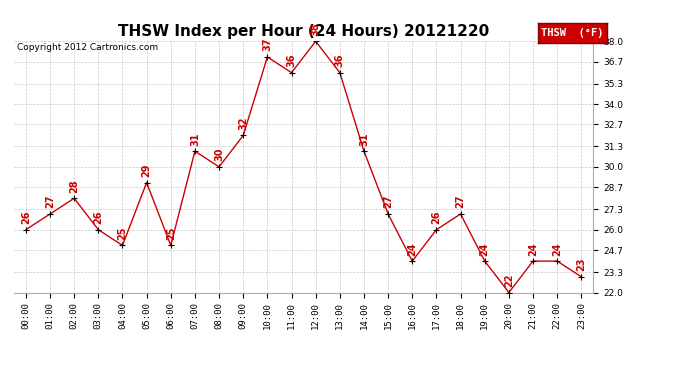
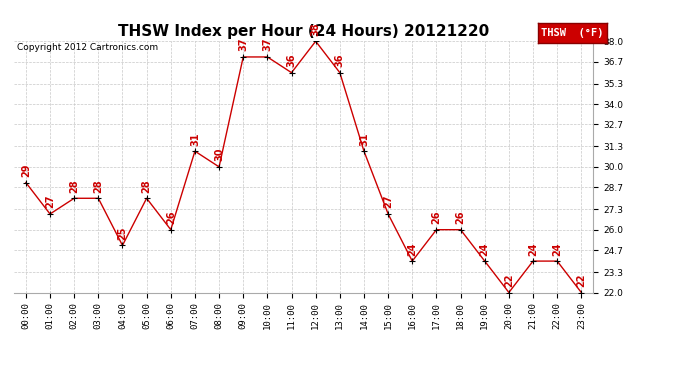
00:00: 26 -> 29
03:00: 26 -> 28
05:00: 29 -> 28
06:00: 25 -> 26
09:00: 32 -> 37
18:00: 27 -> 26
23:00: 23 -> 22
